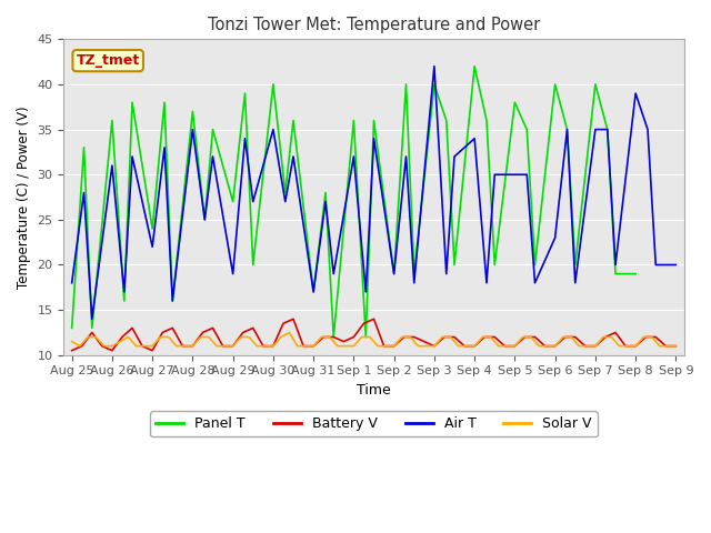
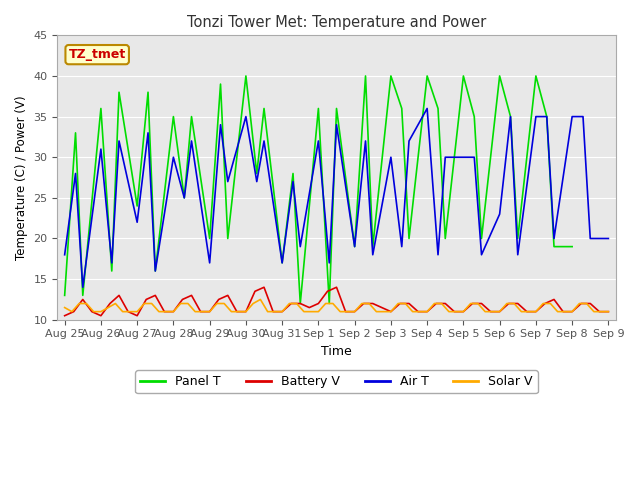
Panel T/Aug 28: 37 -> 35
Air T/Aug 28: 35 -> 30
Panel T/Aug 29: 27 -> 20
Air T/Aug 29: 19 -> 17
Air T/Sep 3: 42 -> 30
Panel T/Sep 4: 42 -> 40
Air T/Sep 4: 34 -> 36
Panel T/Sep 5: 38 -> 40
Air T/Sep 8: 39 -> 35
